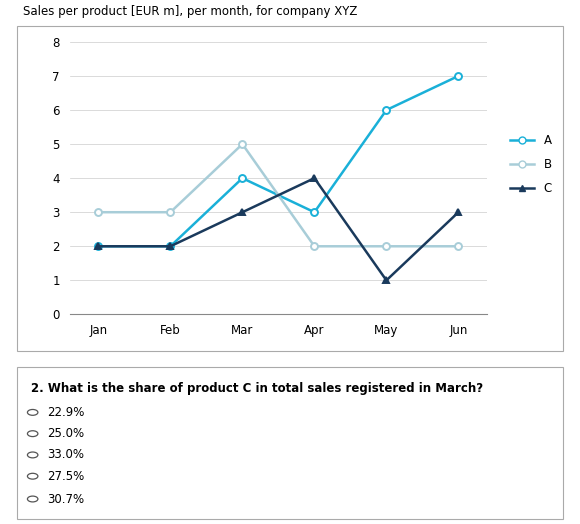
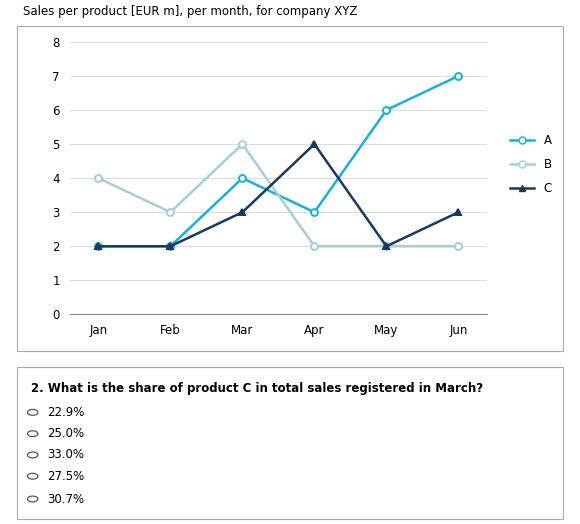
B/Jan: 3 -> 4
C/Apr: 4 -> 5
C/May: 1 -> 2
